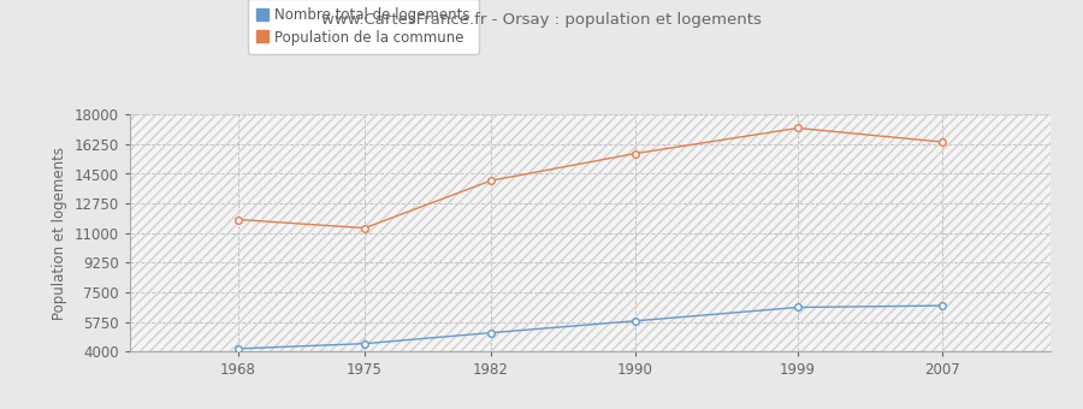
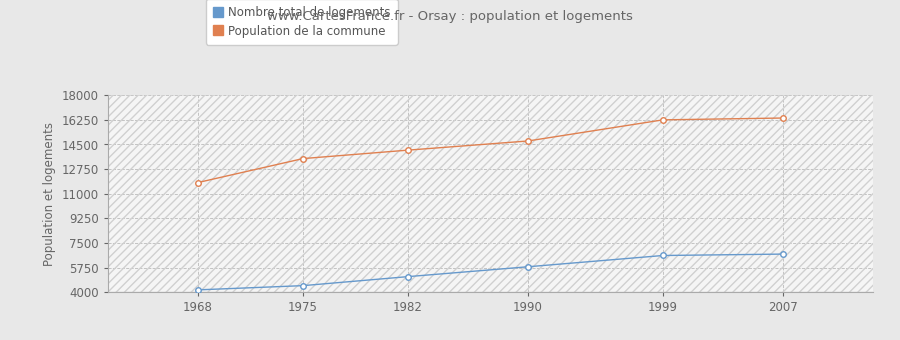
Population de la commune/1975: 11300 -> 13500
Population de la commune/1990: 15700 -> 14800
Population de la commune/1999: 17200 -> 16200
